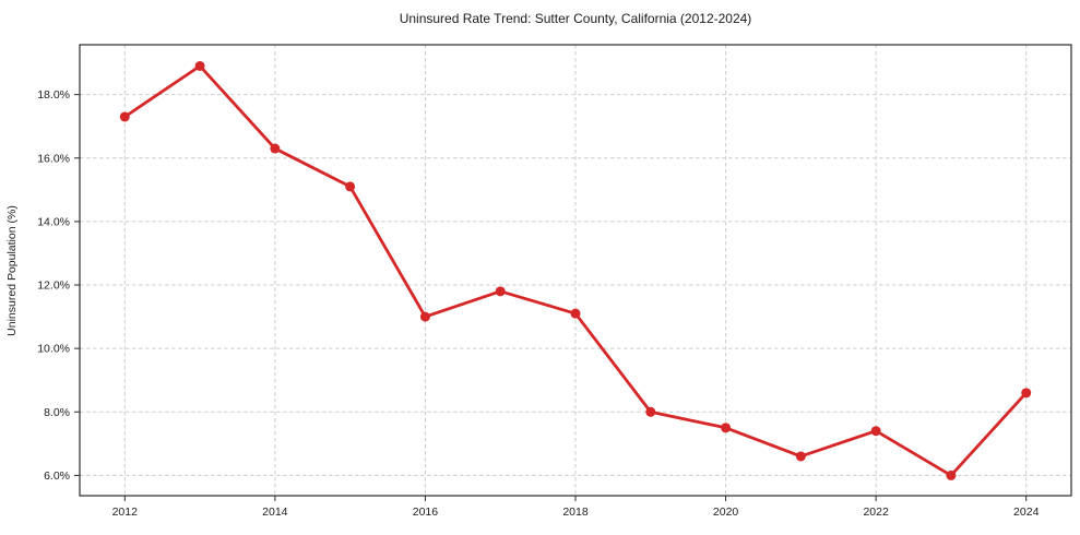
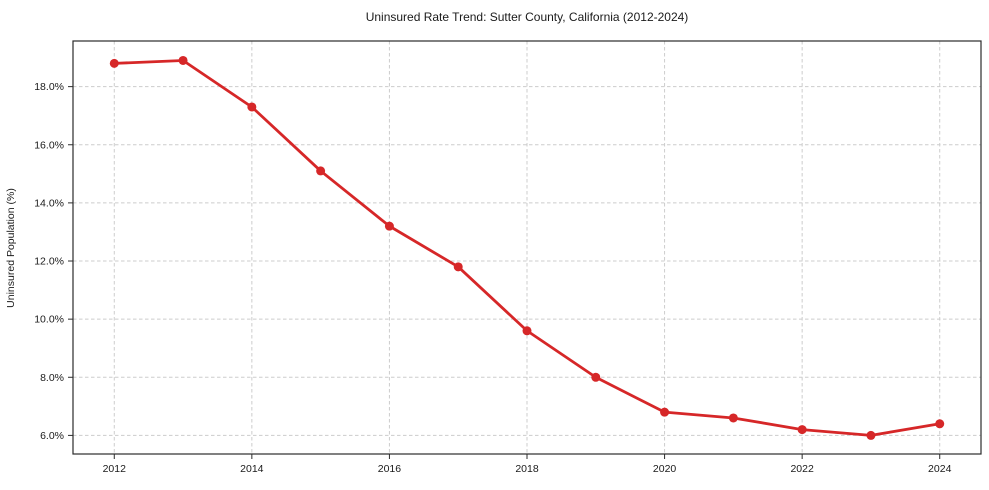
2012: 17.3% -> 18.8%
2014: 16.3% -> 17.3%
2016: 11.0% -> 13.2%
2018: 11.1% -> 9.6%
2020: 7.5% -> 6.8%
2022: 7.4% -> 6.2%
2024: 8.6% -> 6.4%
